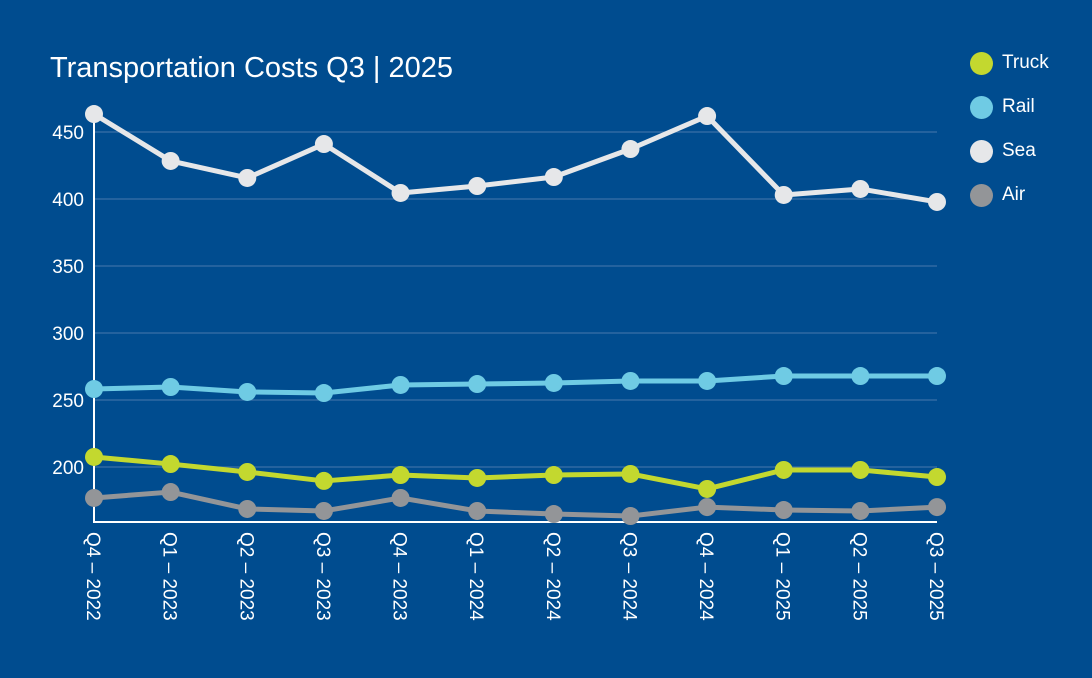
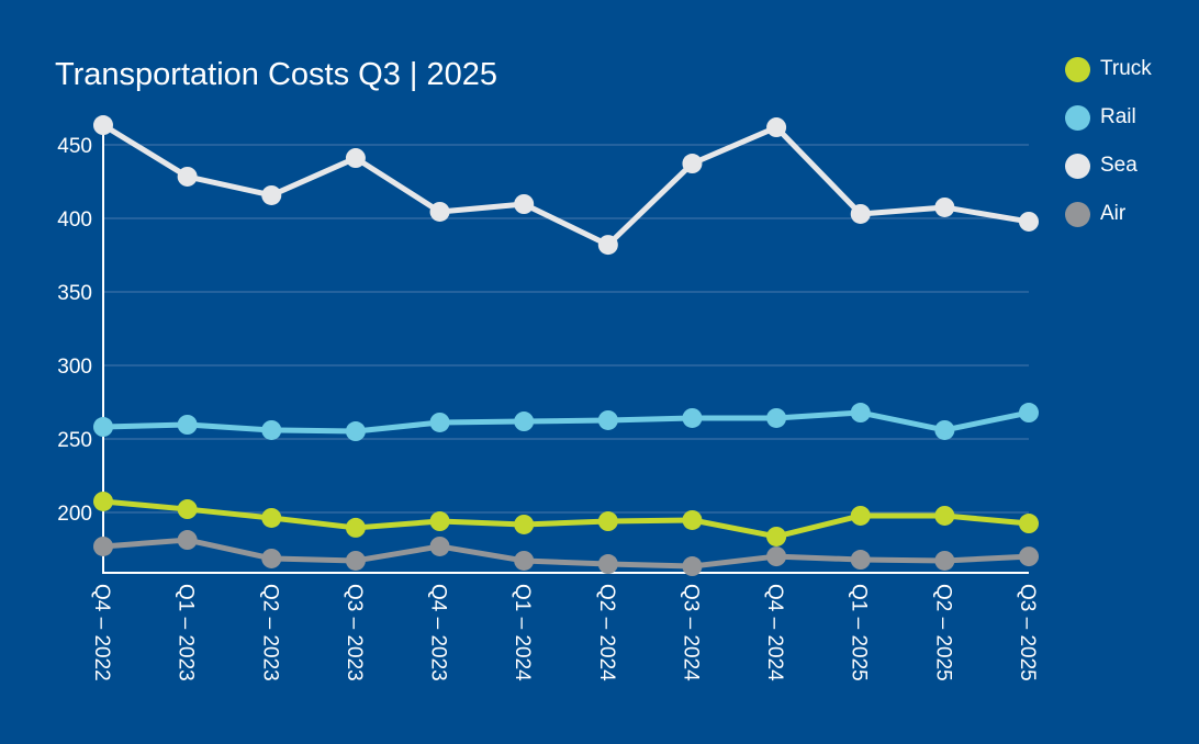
Sea/Q2 – 2024: 416 -> 382
Rail/Q2 – 2025: 268 -> 256
